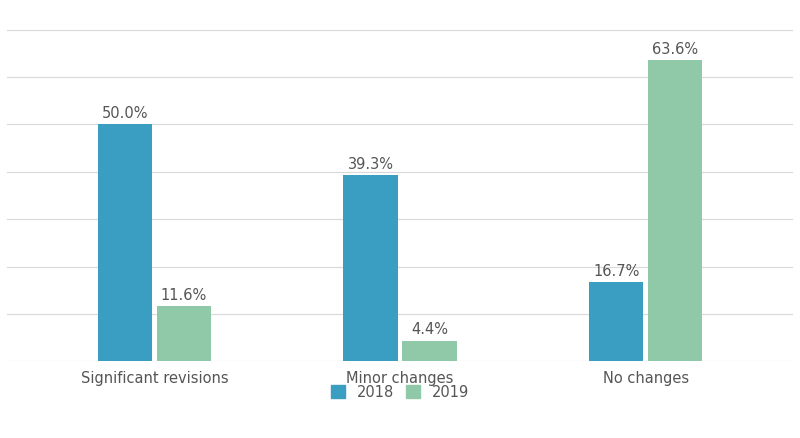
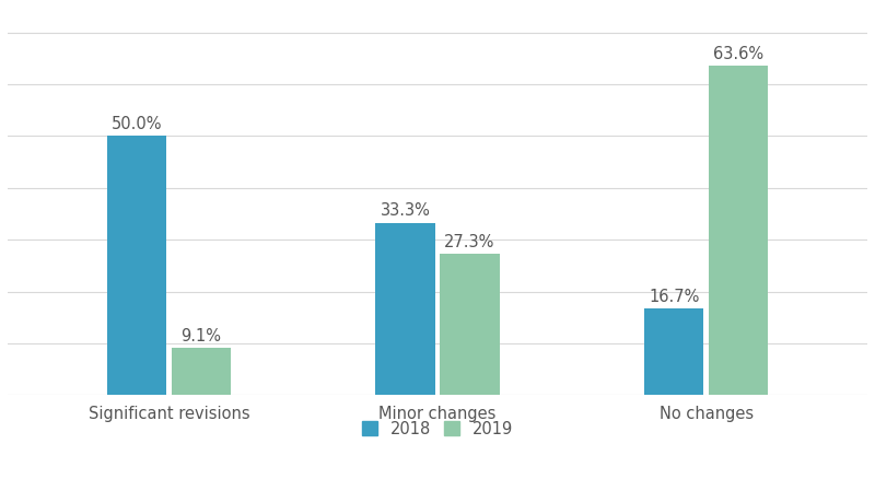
2019/Significant revisions: 11.6% -> 9.1%
2018/Minor changes: 39.3% -> 33.3%
2019/Minor changes: 4.4% -> 27.3%
